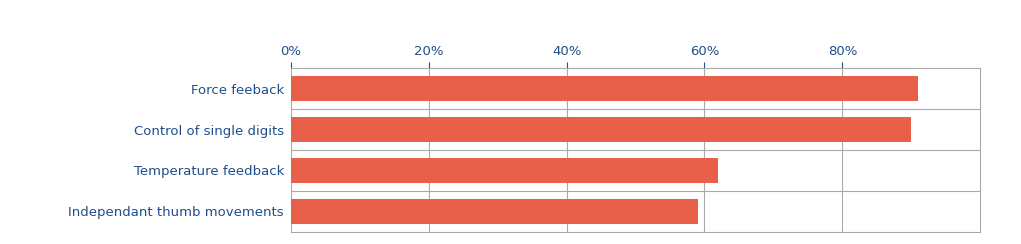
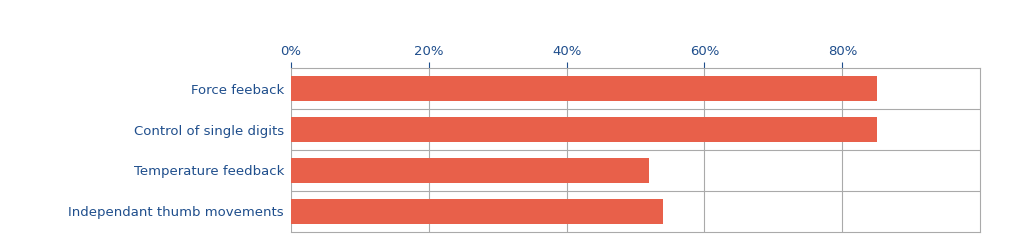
Force feeback: 91% -> 85%
Control of single digits: 90% -> 85%
Temperature feedback: 62% -> 52%
Independant thumb movements: 59% -> 54%
